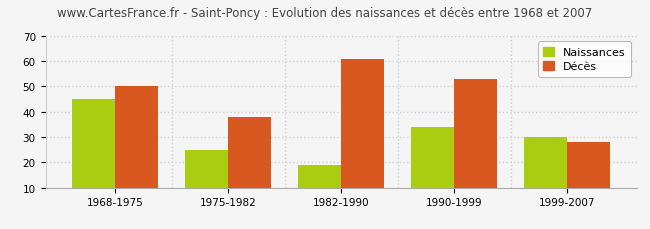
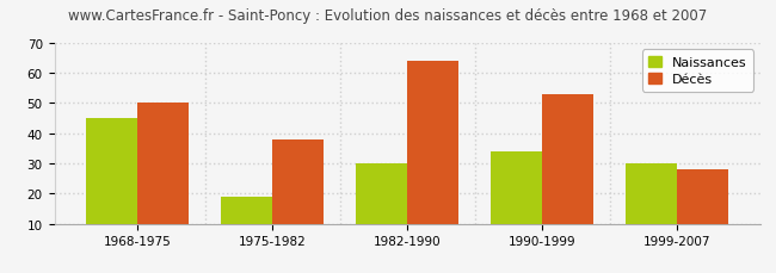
Naissances/1975-1982: 25 -> 19
Naissances/1982-1990: 19 -> 30
Décès/1982-1990: 61 -> 64
